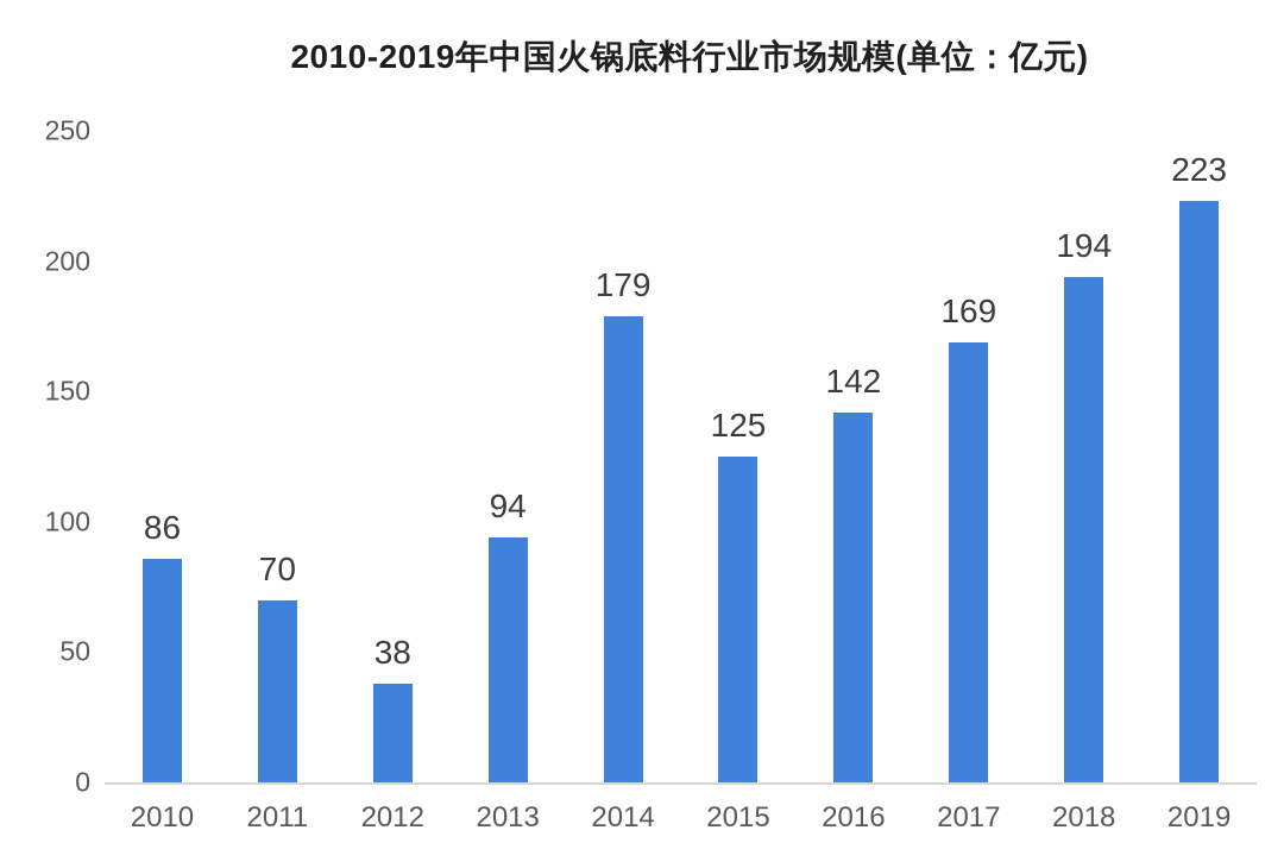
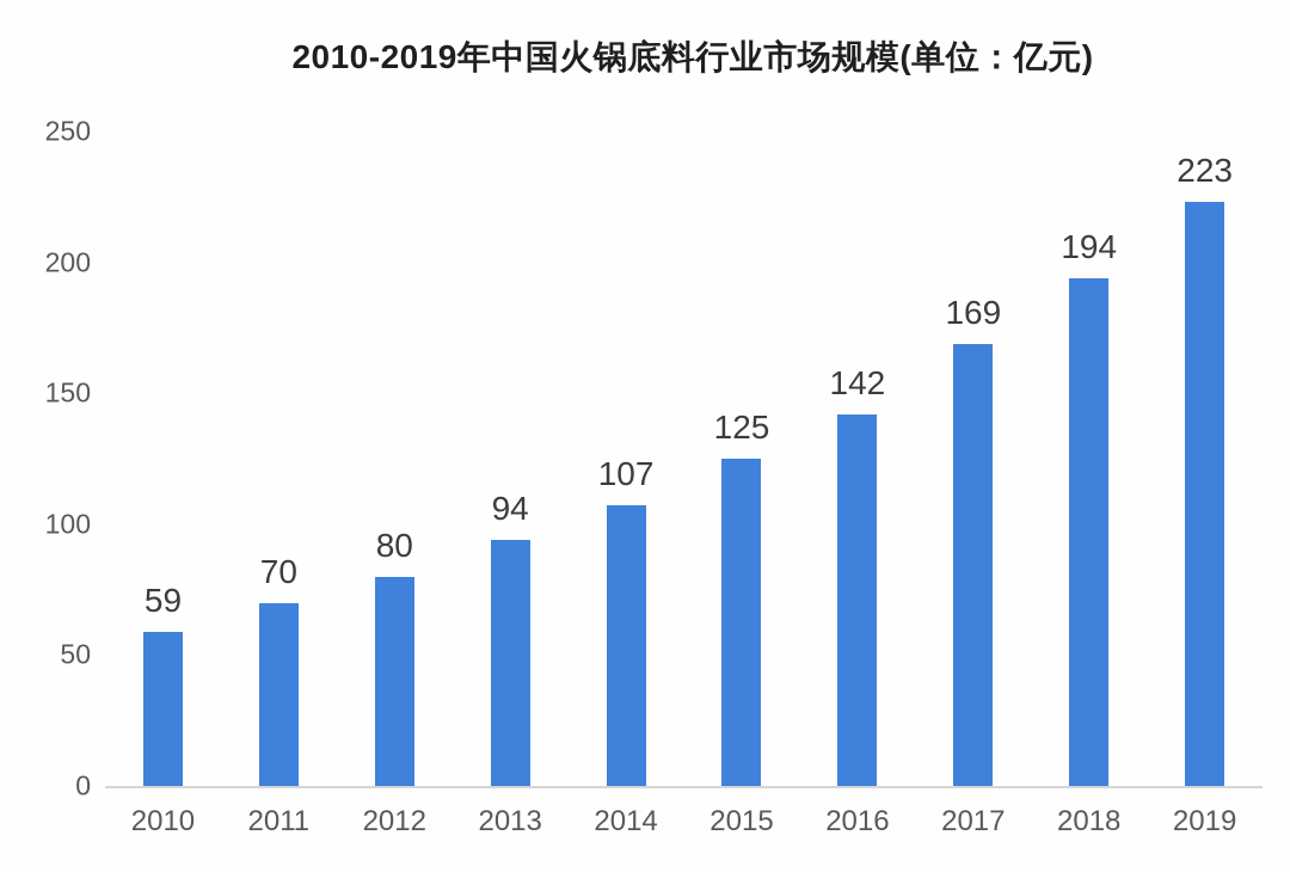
2010: 86 -> 59
2012: 38 -> 80
2014: 179 -> 107
